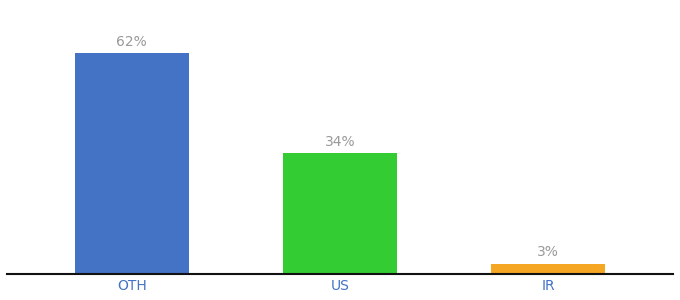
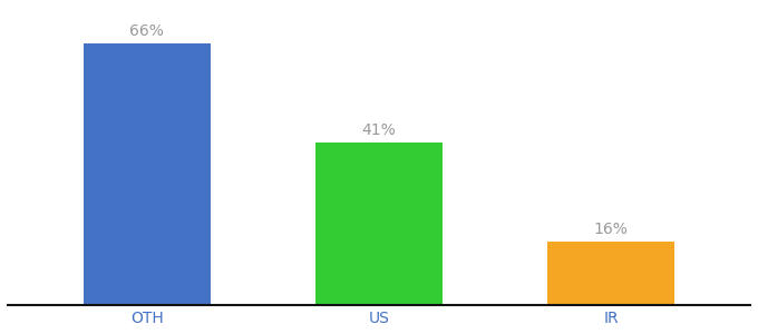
OTH: 62% -> 66%
US: 34% -> 41%
IR: 3% -> 16%
